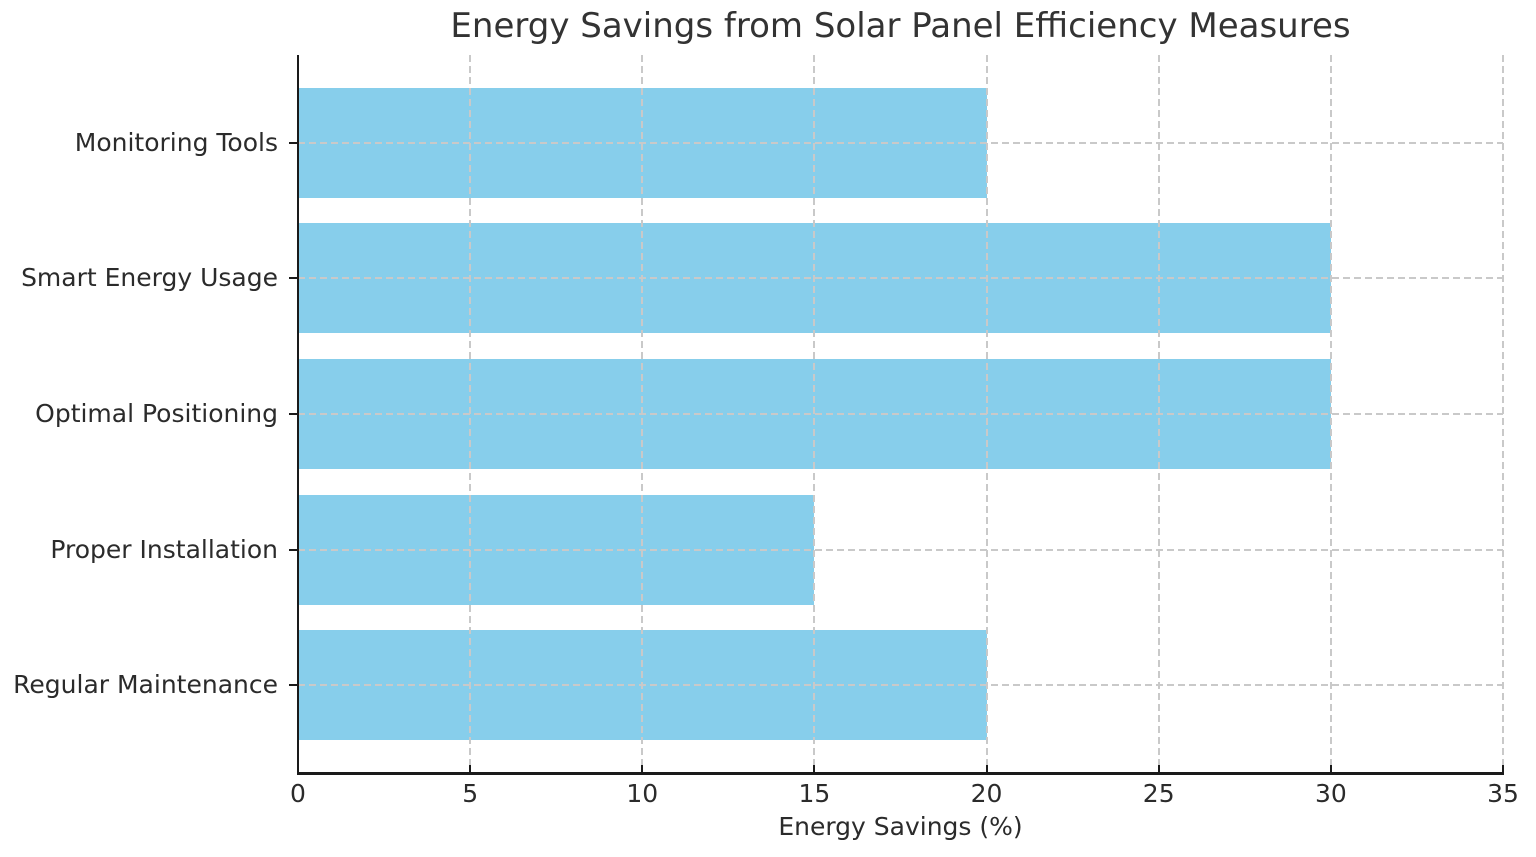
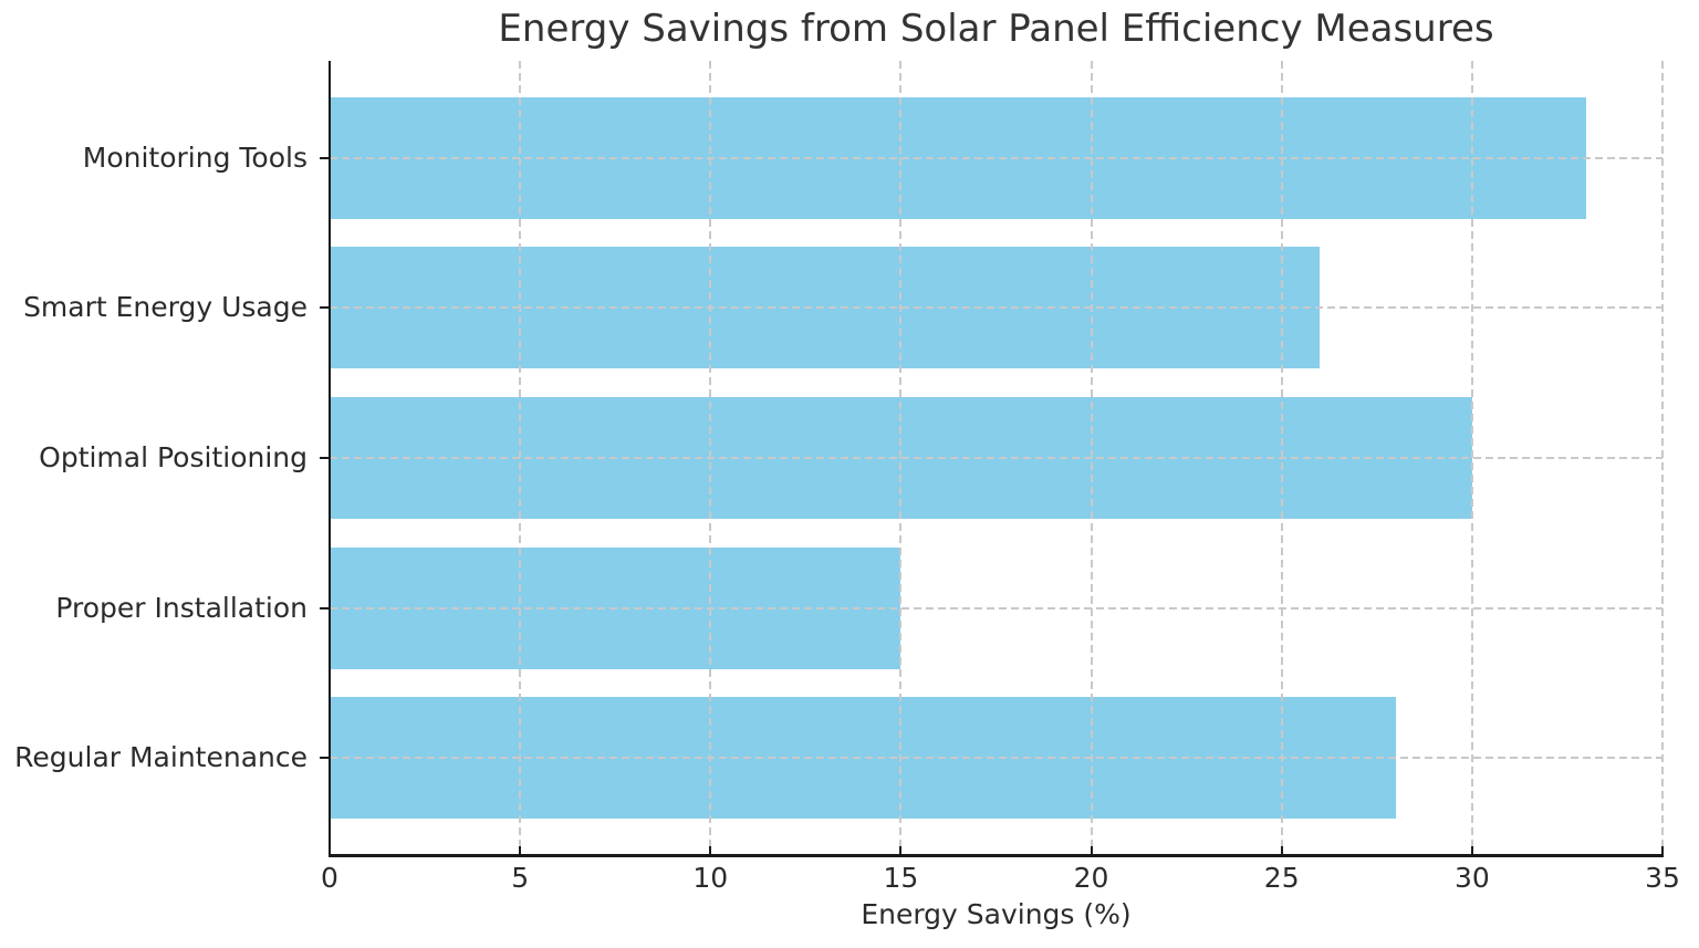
Monitoring Tools: 20 -> 33
Smart Energy Usage: 30 -> 26
Regular Maintenance: 20 -> 28
